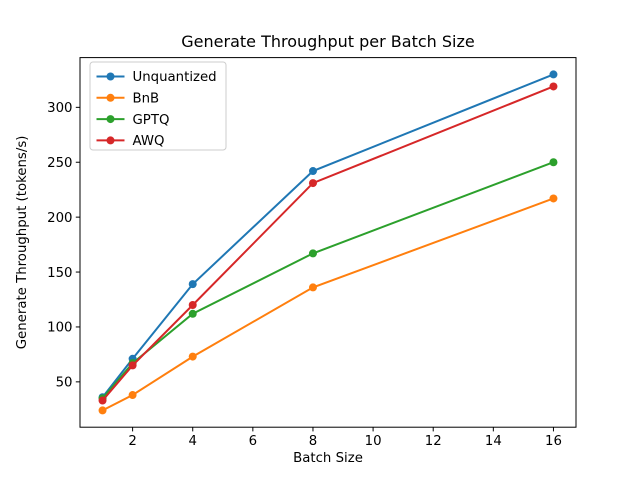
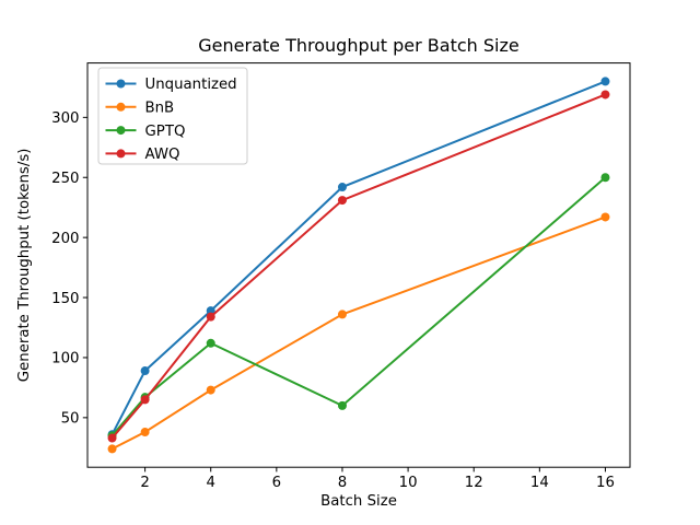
Unquantized/2: 71 -> 89
AWQ/4: 120 -> 134
GPTQ/8: 167 -> 60
